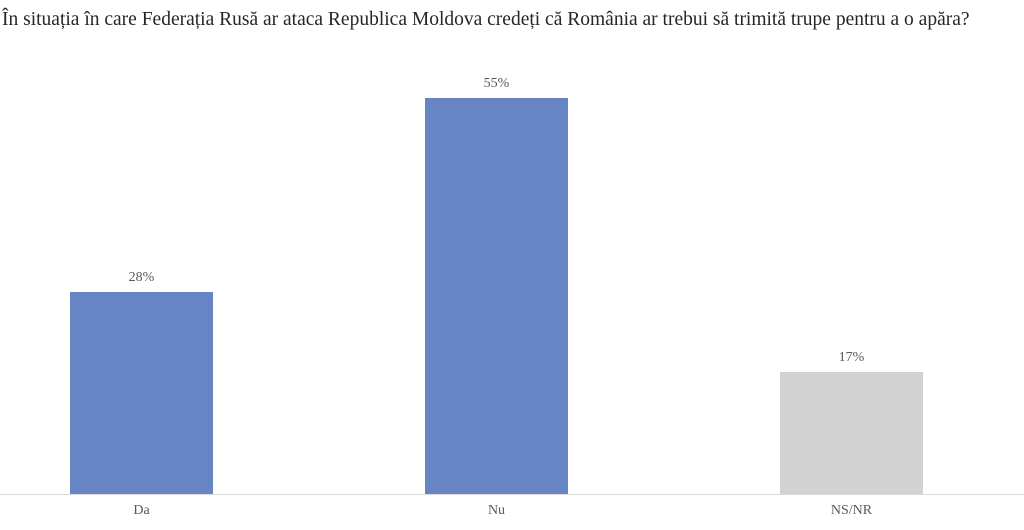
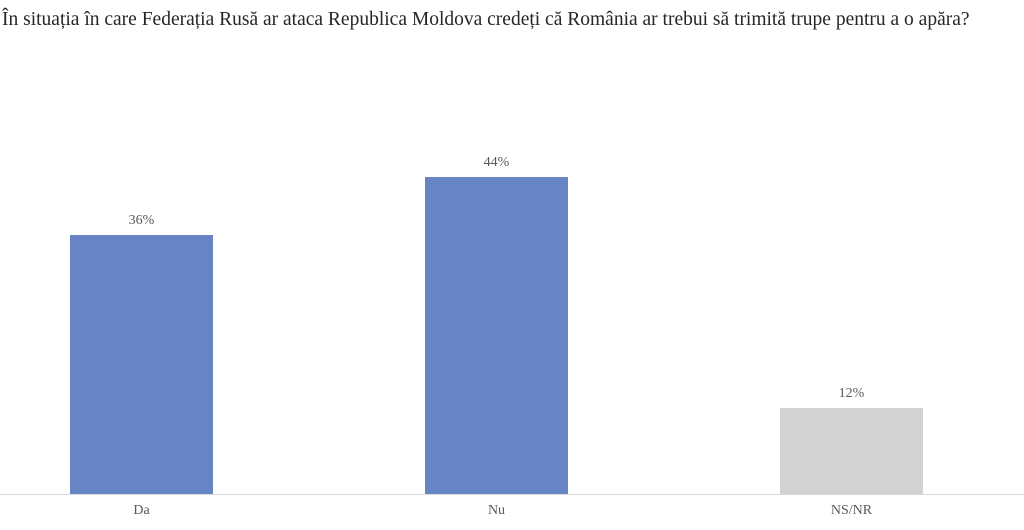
Da: 28% -> 36%
Nu: 55% -> 44%
NS/NR: 17% -> 12%
